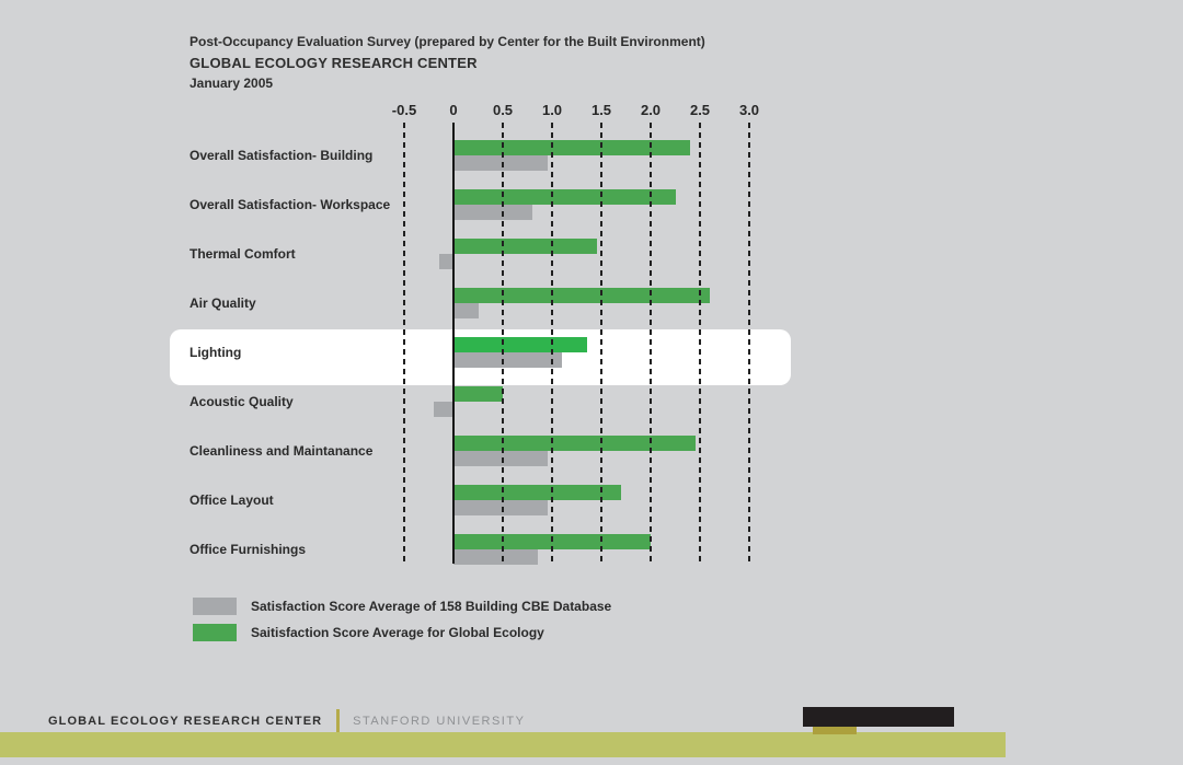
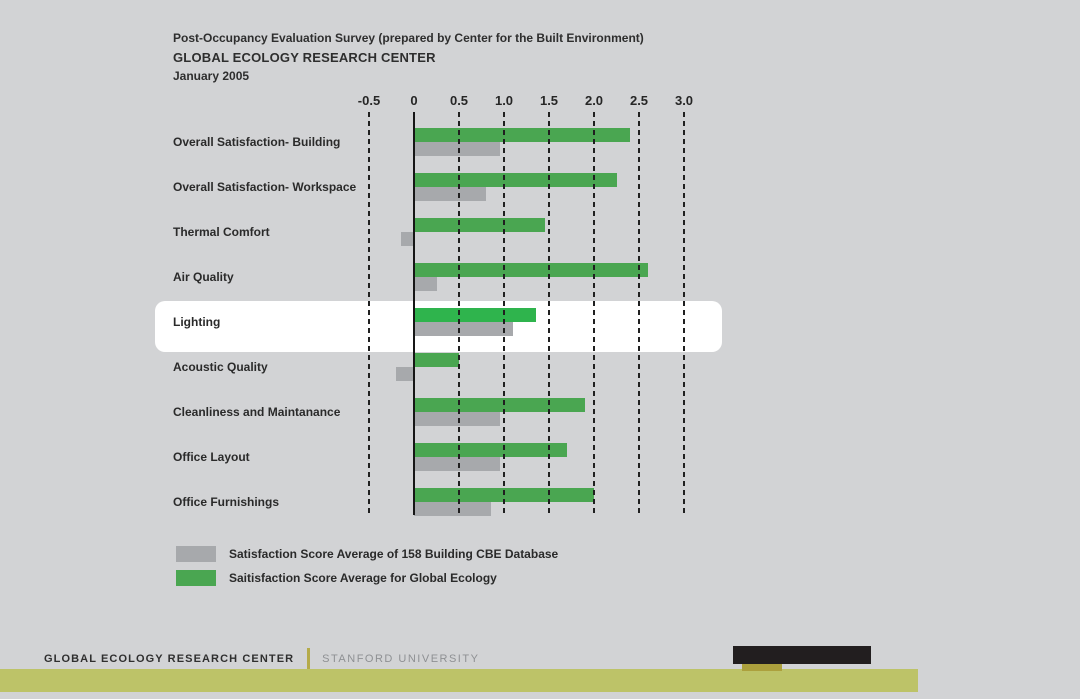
Saitisfaction Score Average for Global Ecology/Cleanliness and Maintanance: 2.5 -> 1.9
